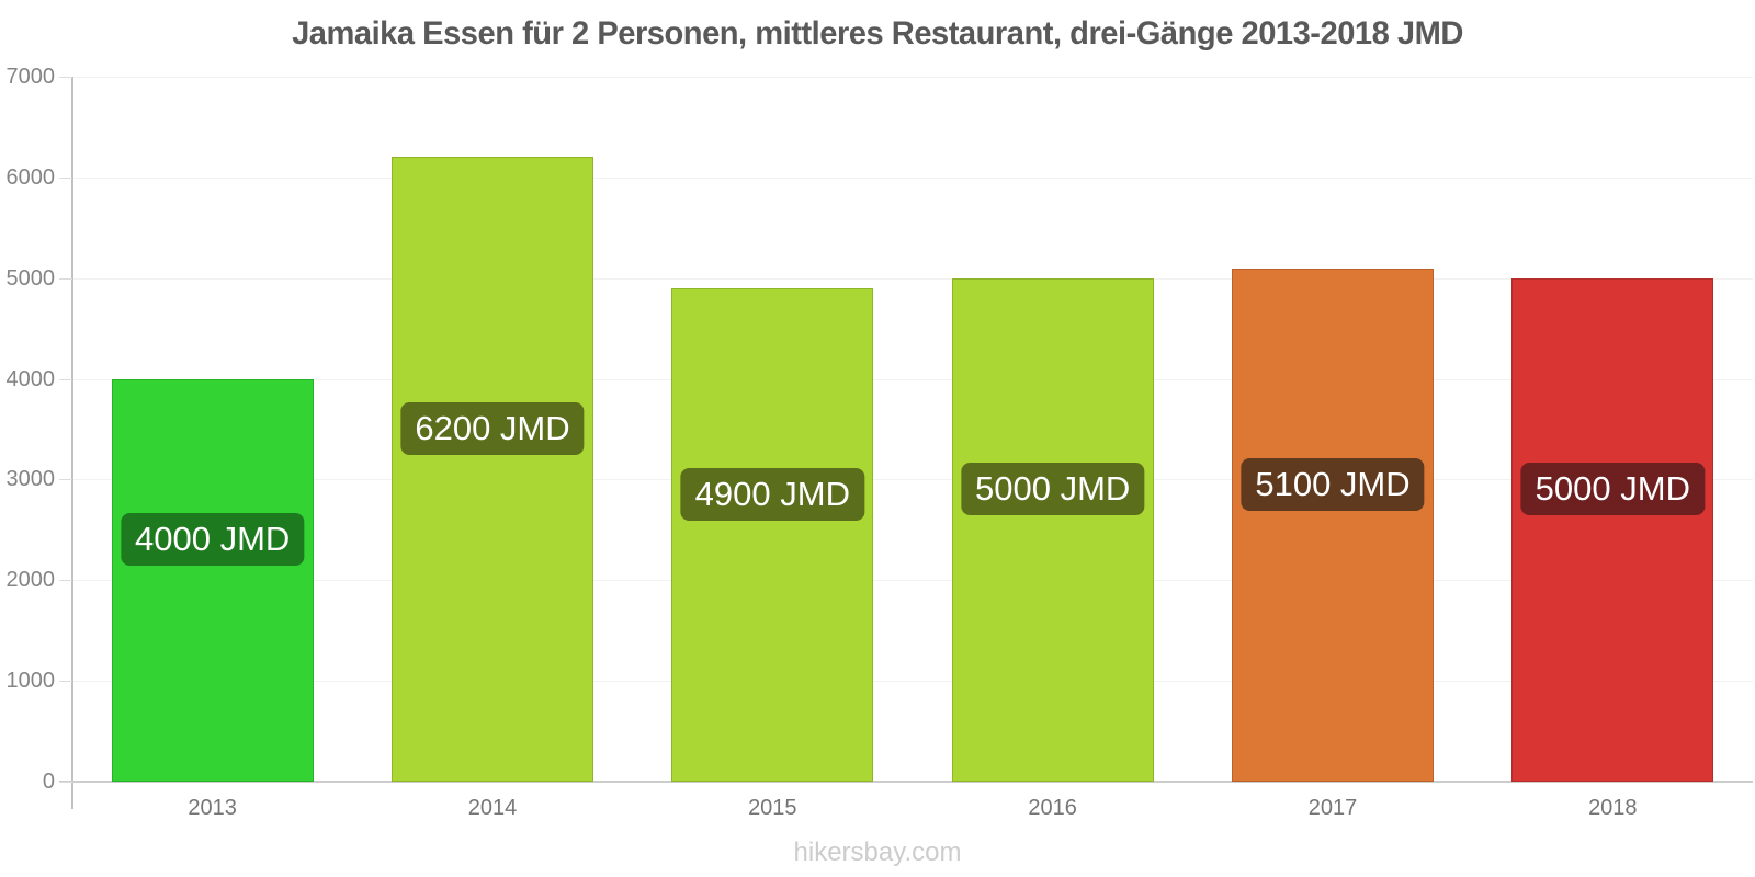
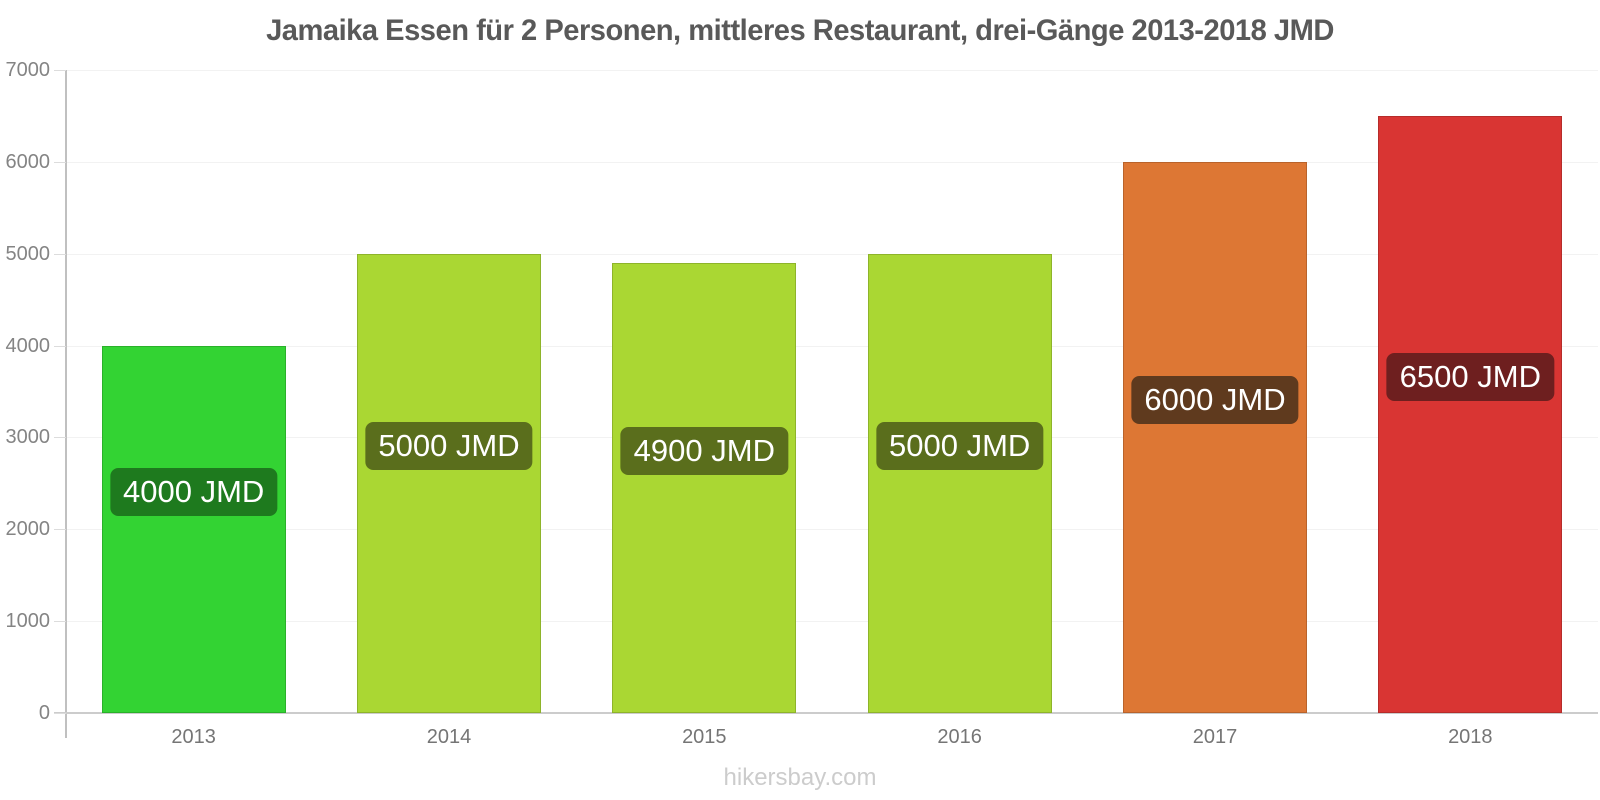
2014: 6200 -> 5000
2017: 5100 -> 6000
2018: 5000 -> 6500
